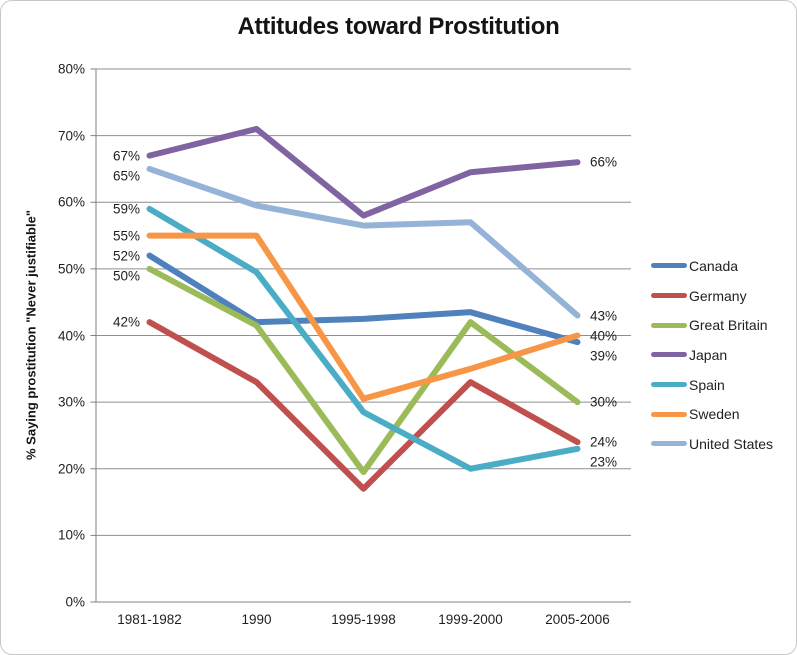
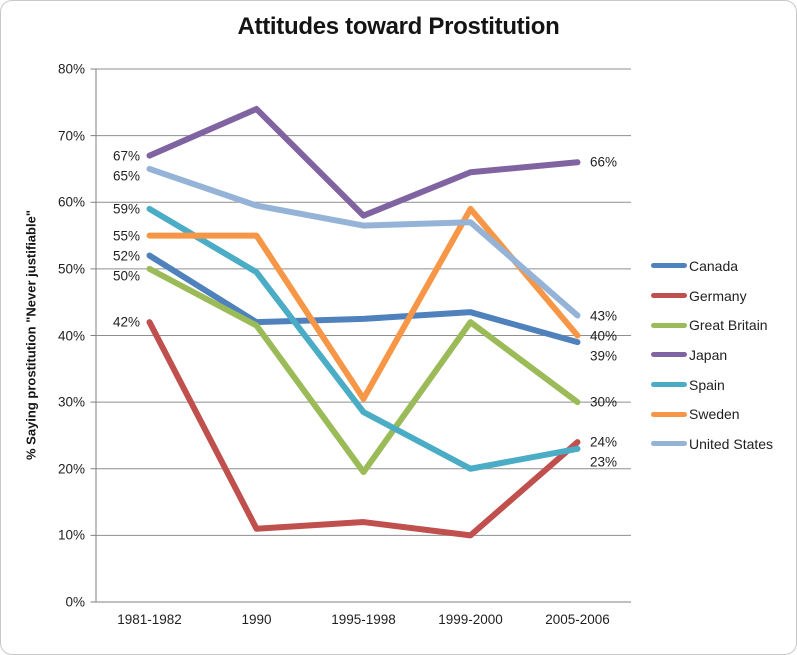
Germany/1990: 33% -> 11%
Japan/1990: 71% -> 74%
Germany/1995-1998: 17% -> 12%
Germany/1999-2000: 33% -> 10%
Sweden/1999-2000: 35% -> 59%
